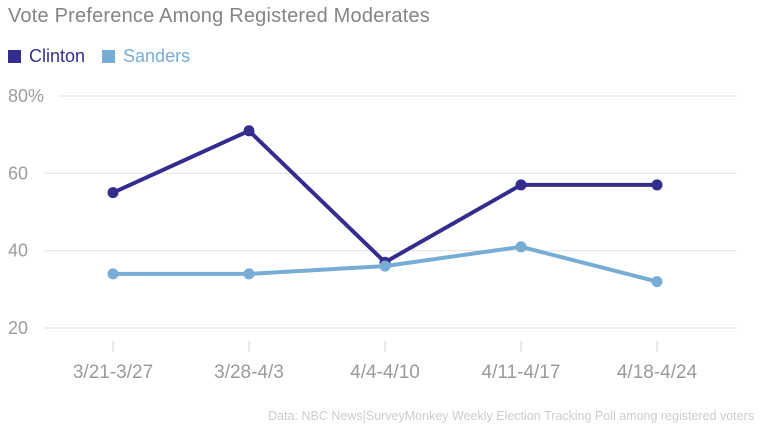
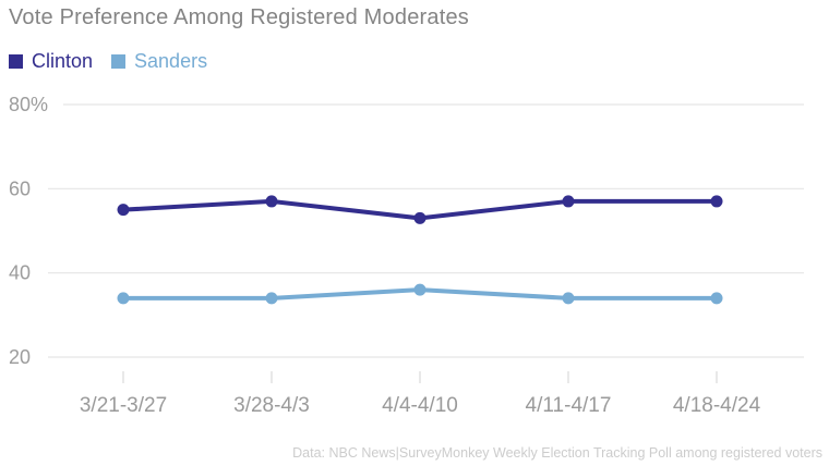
Clinton/3/28-4/3: 71% -> 57%
Clinton/4/4-4/10: 37% -> 53%
Sanders/4/11-4/17: 41% -> 34%
Sanders/4/18-4/24: 32% -> 34%
